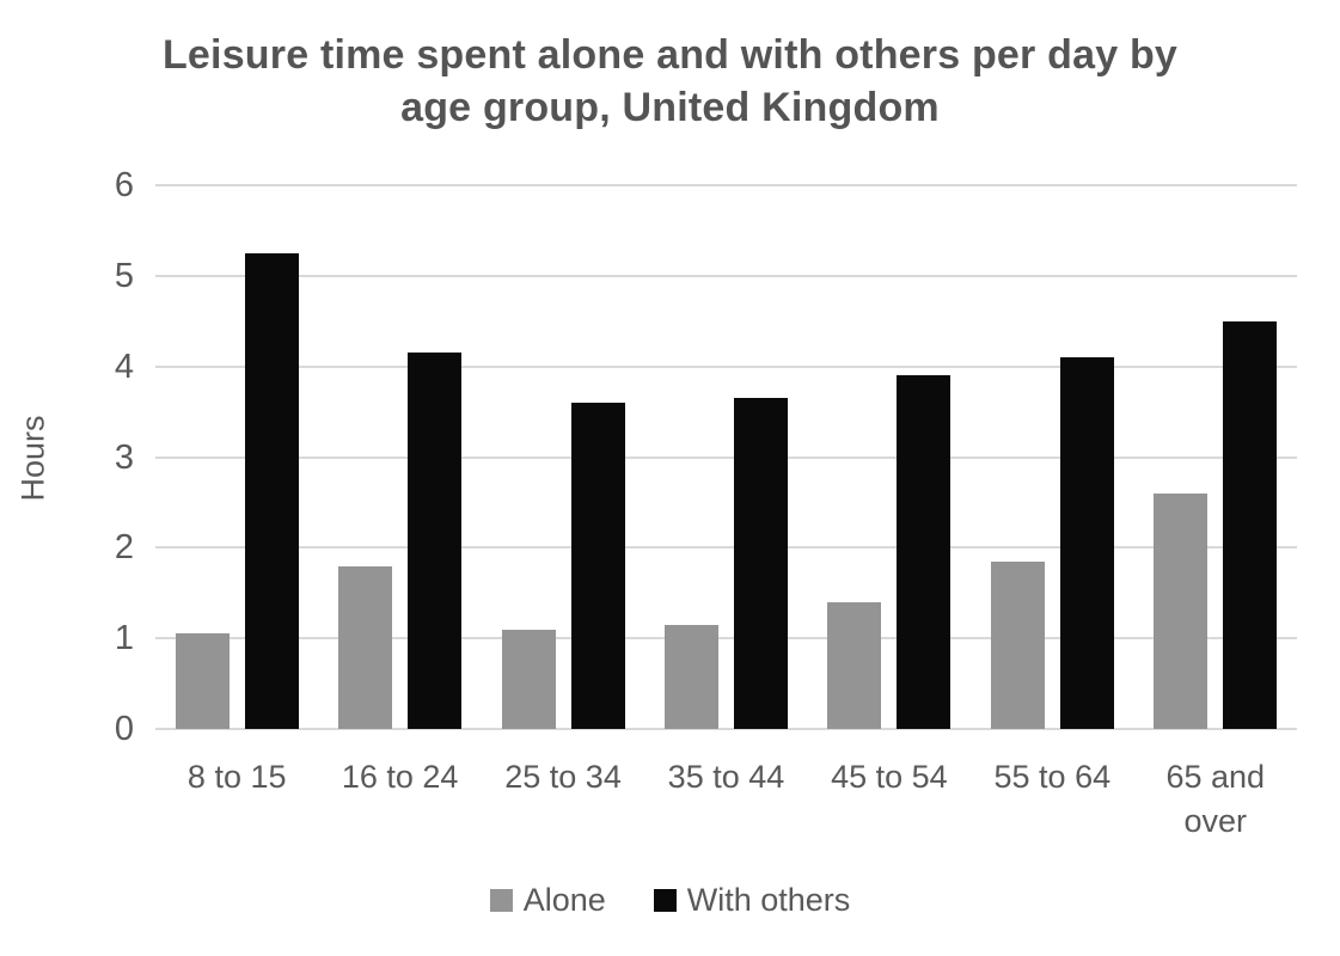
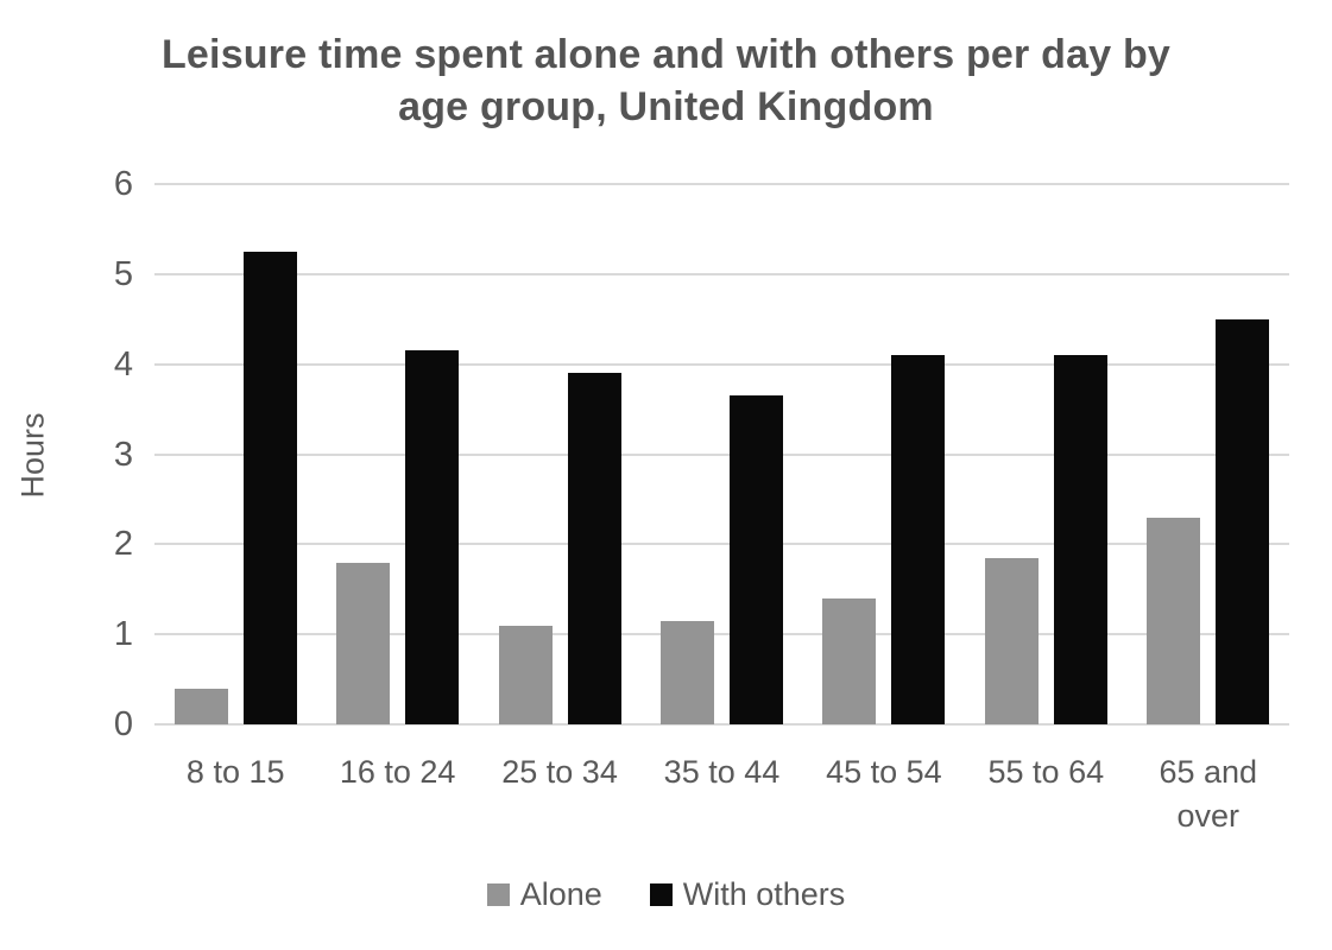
Alone/8 to 15: 1.1 -> 0.4
With others/25 to 34: 3.6 -> 3.9
With others/45 to 54: 3.9 -> 4.1
Alone/65 and over: 2.6 -> 2.3
